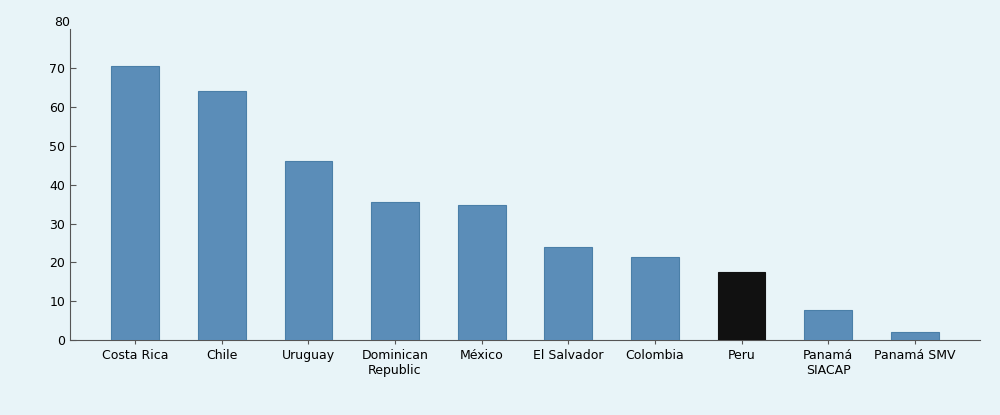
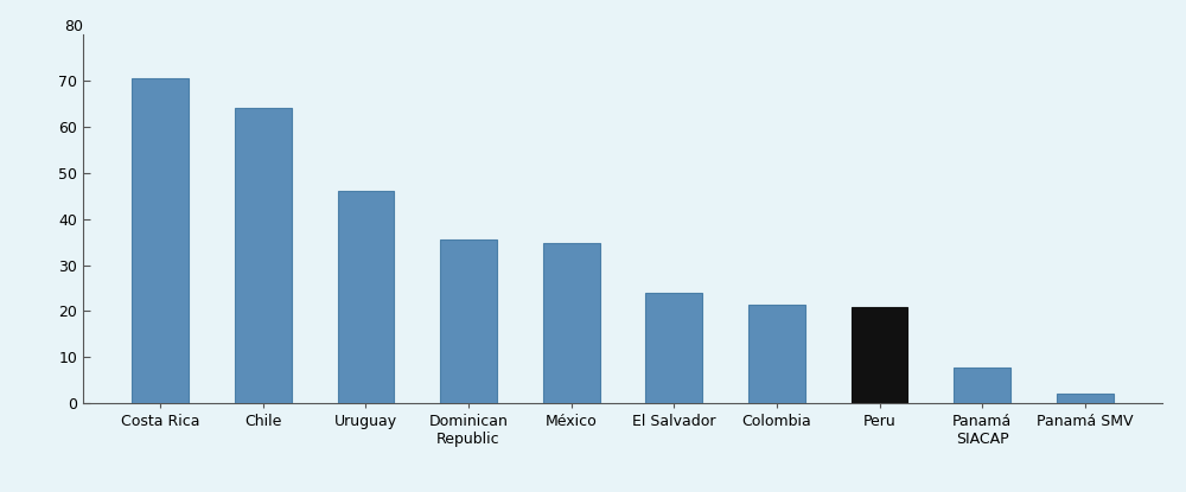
Peru: 17.5 -> 21.0
